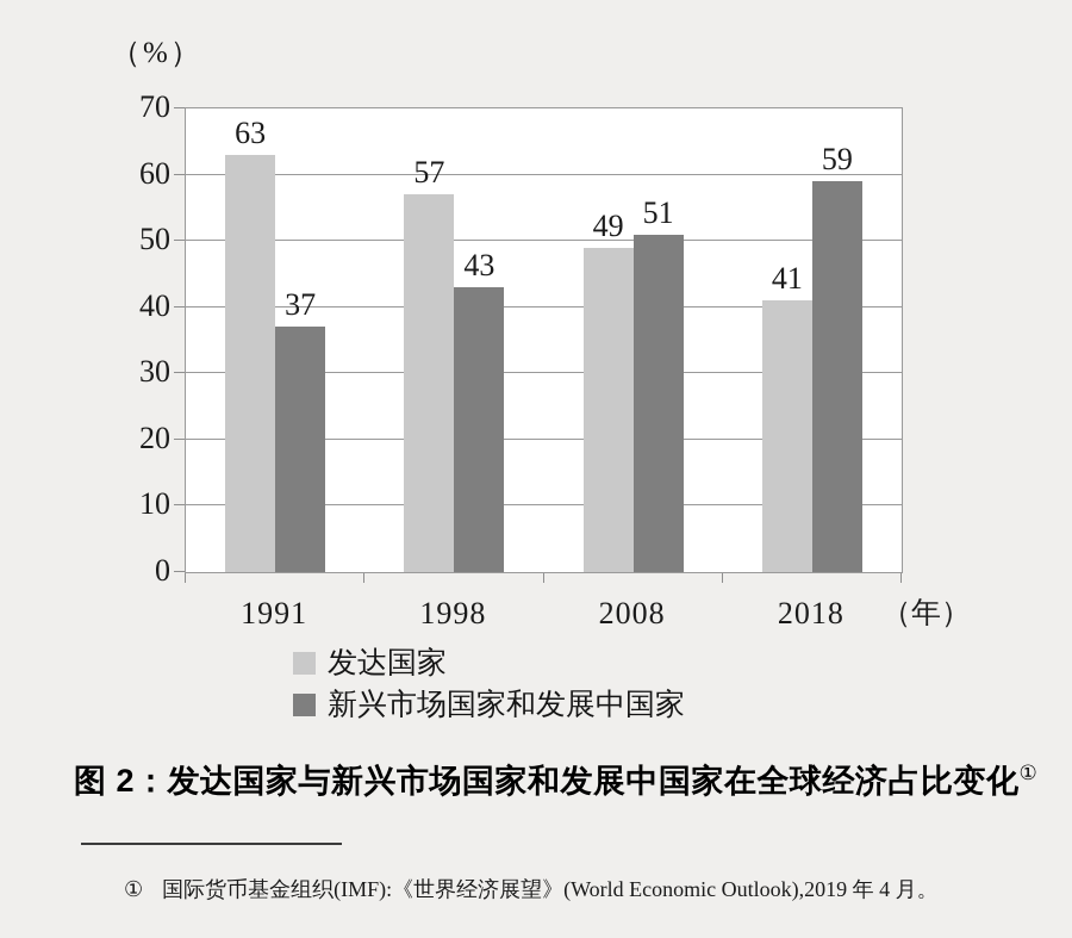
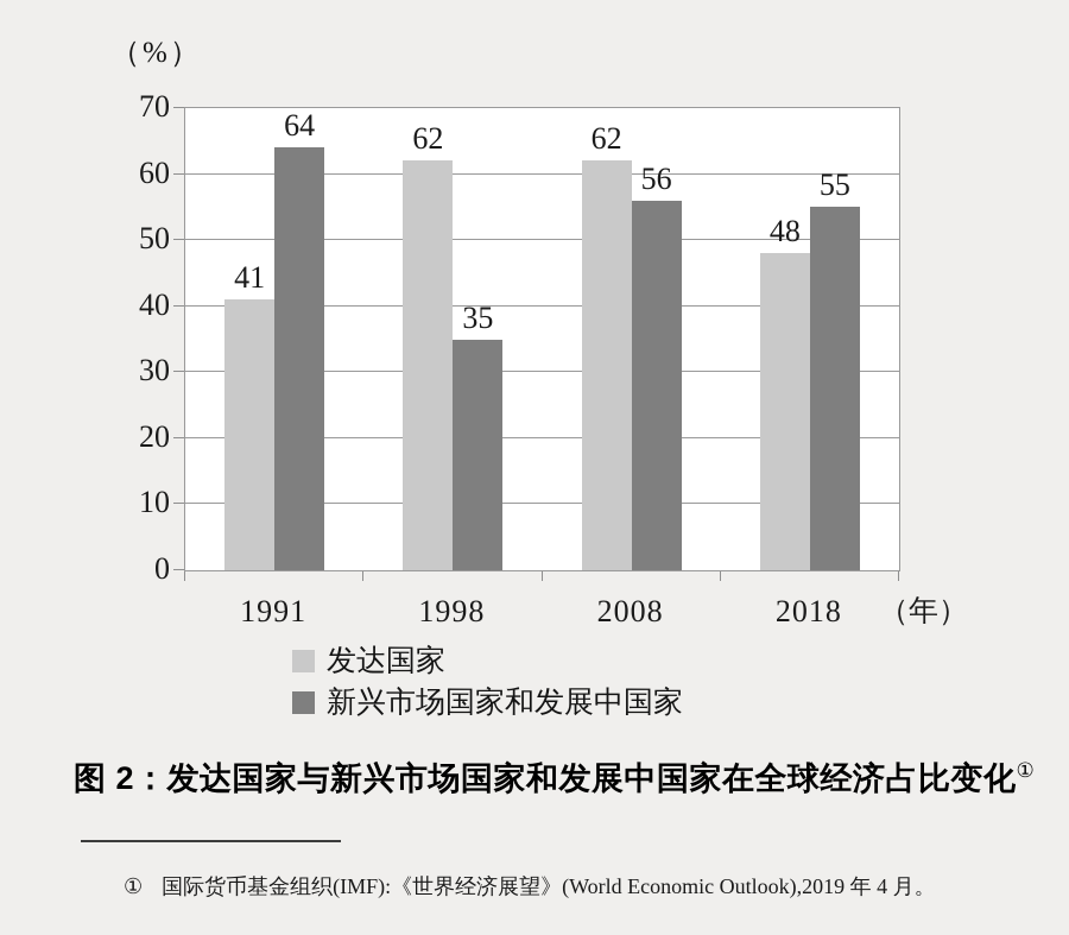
发达国家/1991: 63 -> 41
新兴市场国家和发展中国家/1991: 37 -> 64
发达国家/1998: 57 -> 62
新兴市场国家和发展中国家/1998: 43 -> 35
发达国家/2008: 49 -> 62
新兴市场国家和发展中国家/2008: 51 -> 56
发达国家/2018: 41 -> 48
新兴市场国家和发展中国家/2018: 59 -> 55
